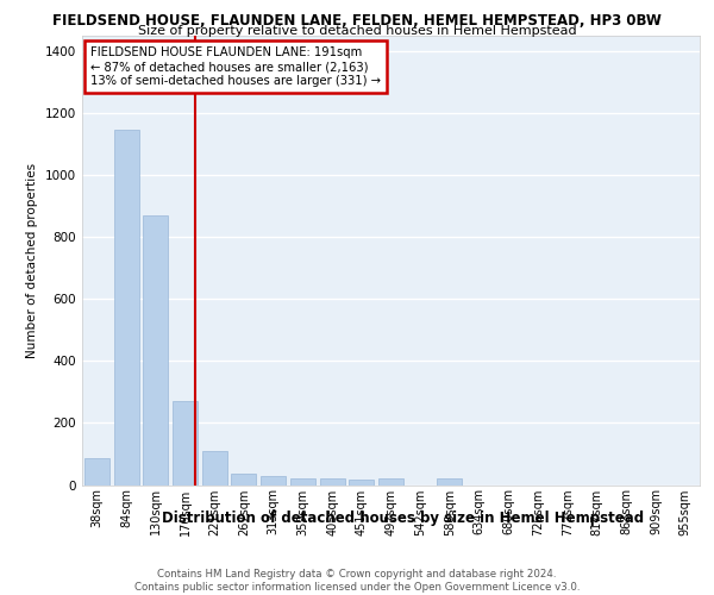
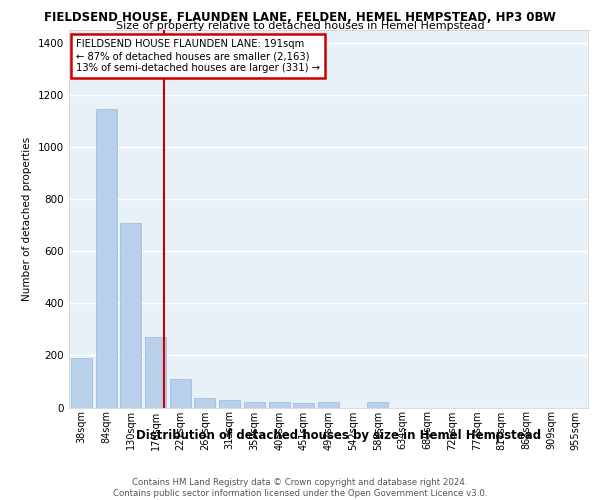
38sqm: 85 -> 190
130sqm: 870 -> 710
